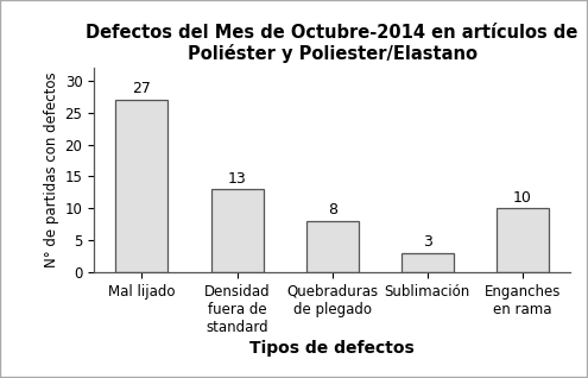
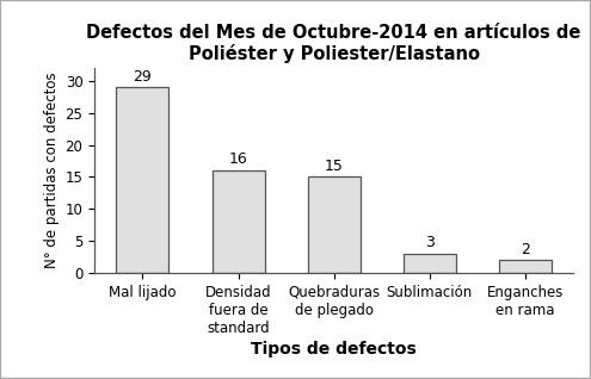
Mal lijado: 27 -> 29
Densidad fuera de standard: 13 -> 16
Quebraduras de plegado: 8 -> 15
Enganches en rama: 10 -> 2
